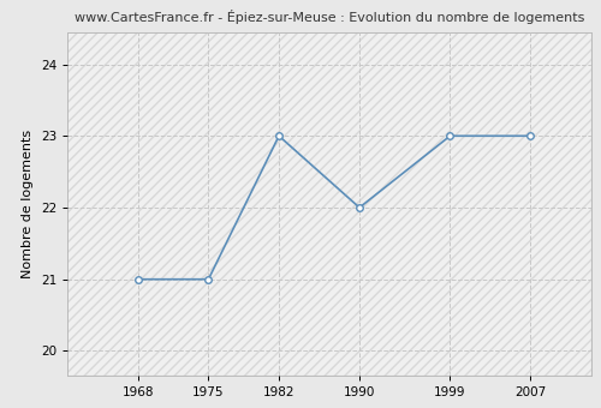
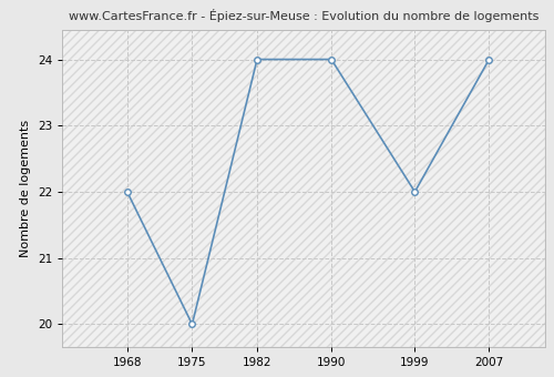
1968: 21 -> 22
1975: 21 -> 20
1982: 23 -> 24
1990: 22 -> 24
1999: 23 -> 22
2007: 23 -> 24
